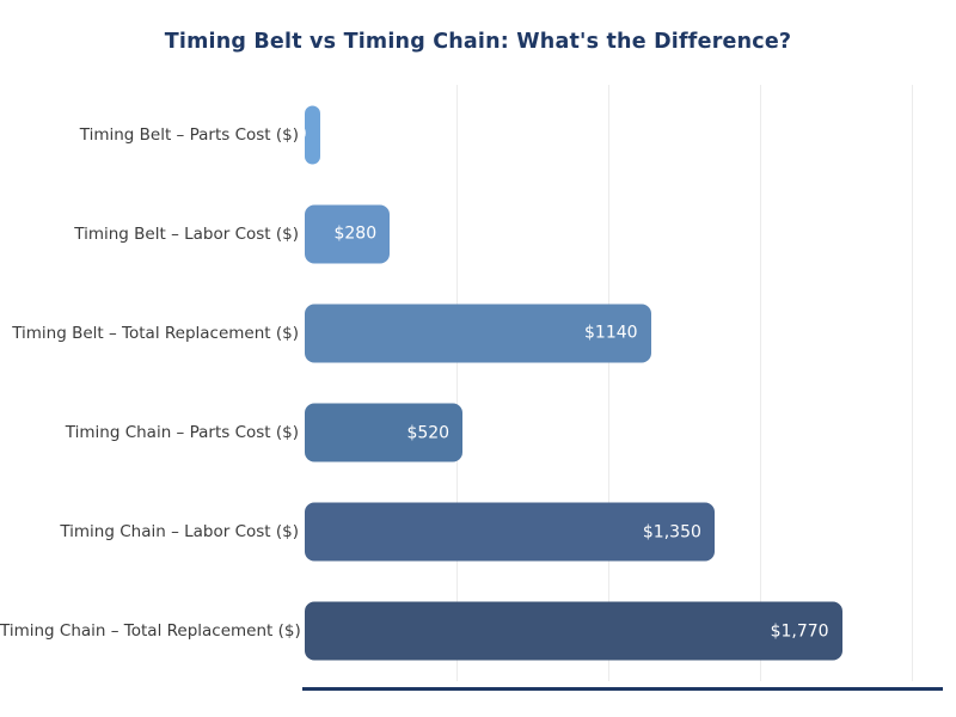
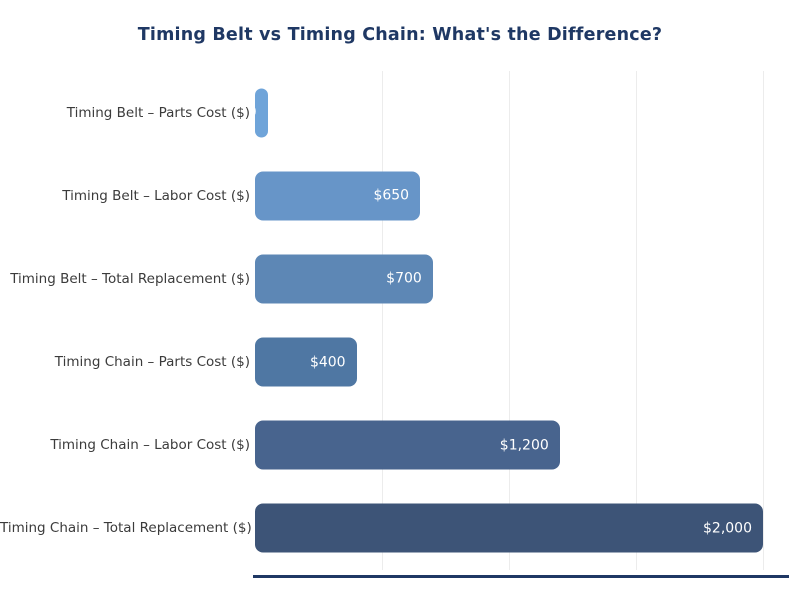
Timing Belt – Labor Cost ($): $280 -> $650
Timing Belt – Total Replacement ($): $1140 -> $700
Timing Chain – Parts Cost ($): $520 -> $400
Timing Chain – Labor Cost ($): $1,350 -> $1,200
Timing Chain – Total Replacement ($): $1,770 -> $2,000
